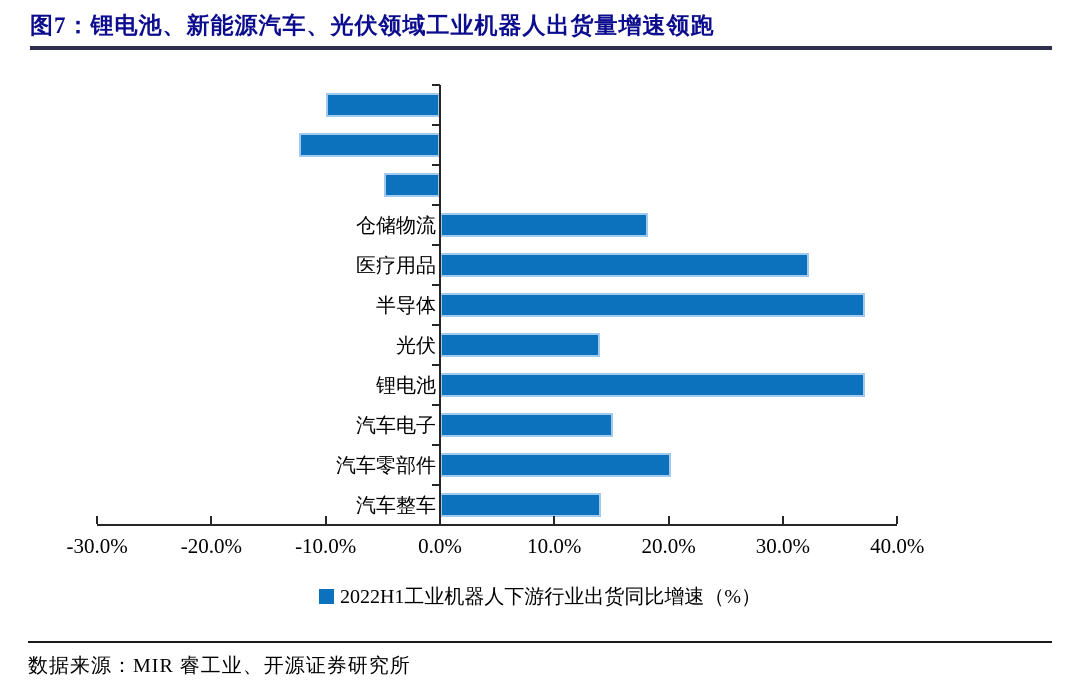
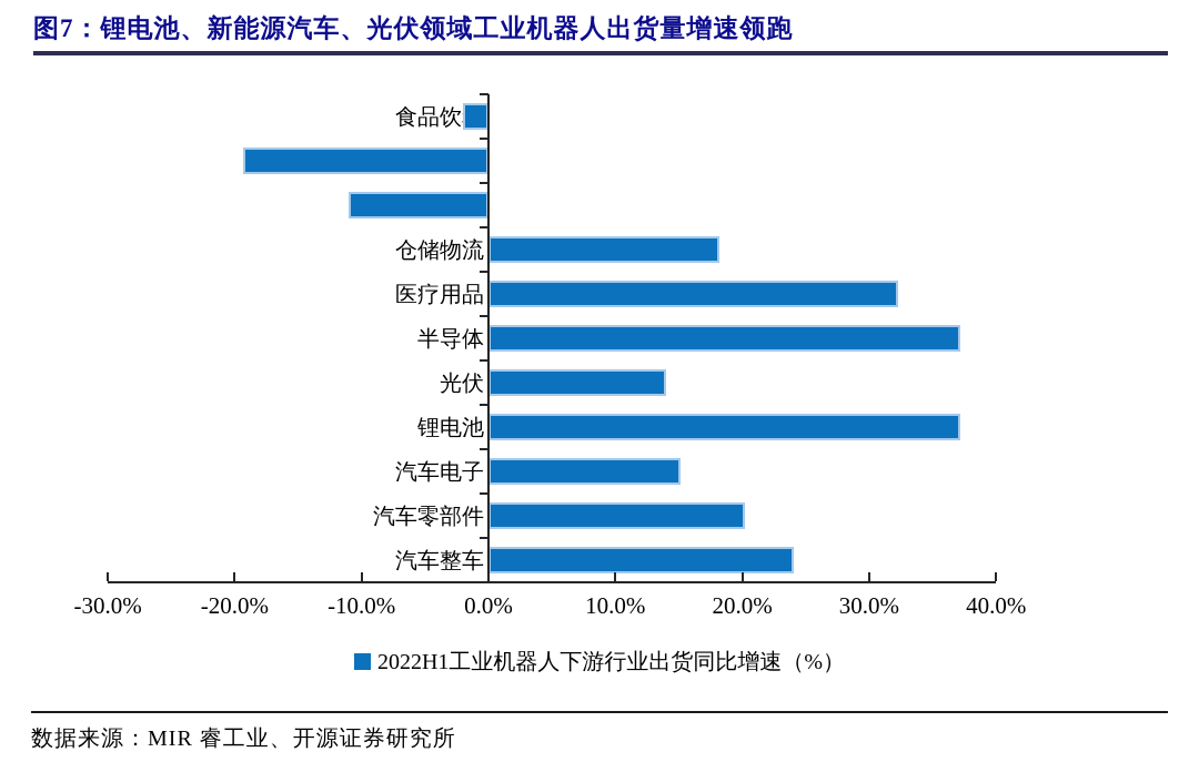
食品饮料: -10.0% -> -2.0%
金属制品: -12.3% -> -19.3%
电子: -4.9% -> -11.0%
汽车整车: 14.1% -> 24.1%
